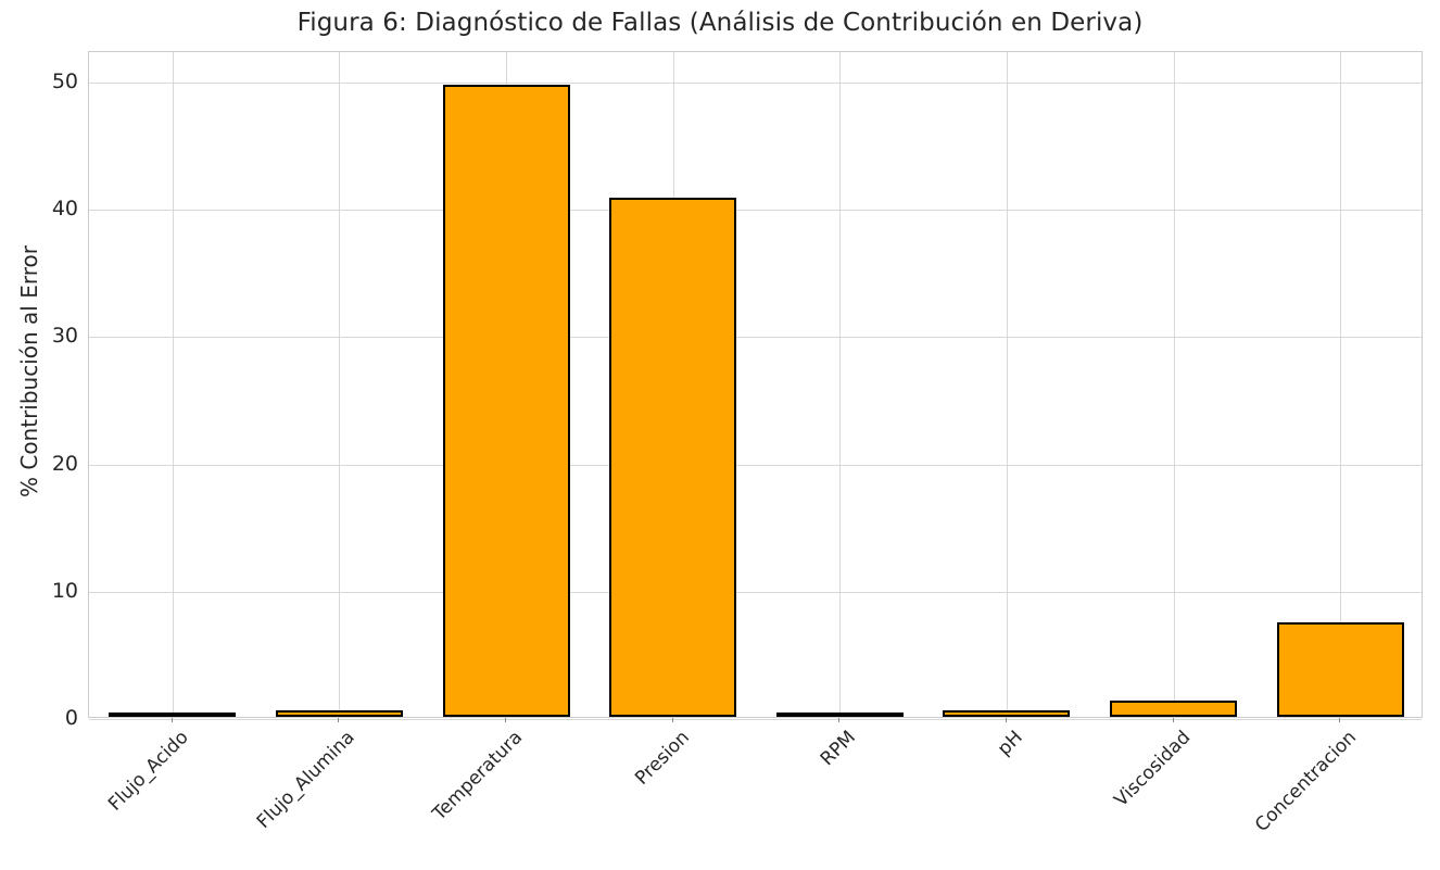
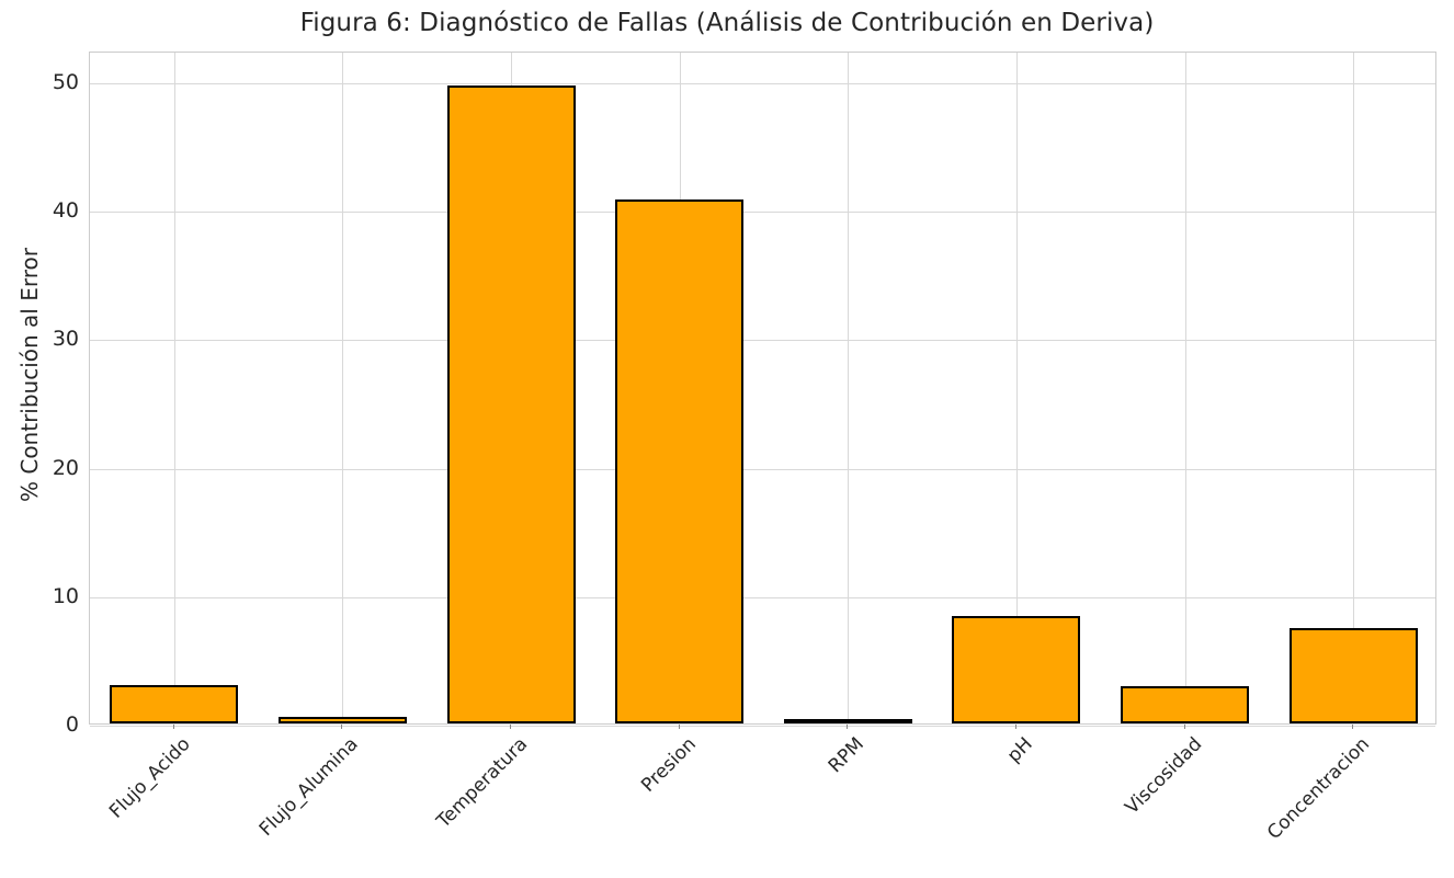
Flujo_Acido: 0.1 -> 3.0
pH: 0.5 -> 8.4
Viscosidad: 1.2 -> 2.9
